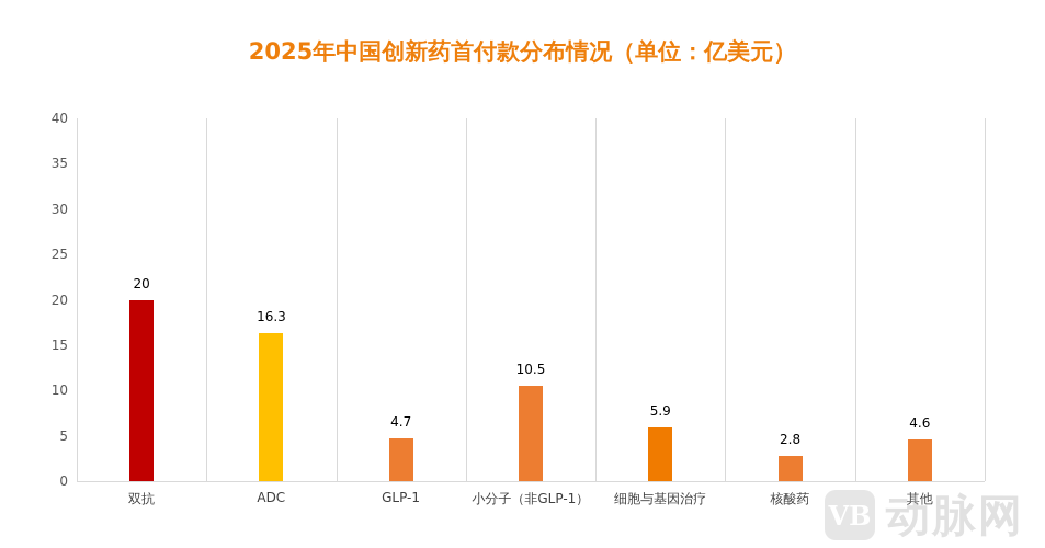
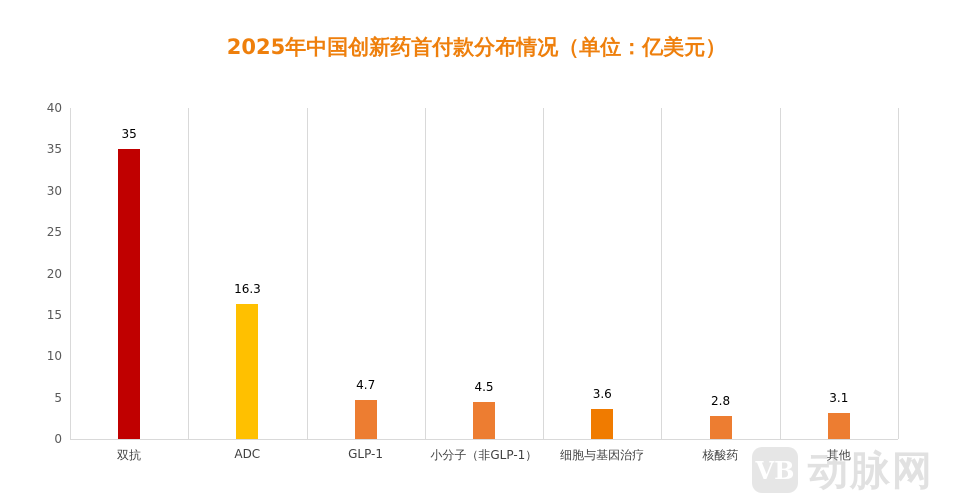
双抗: 20 -> 35
小分子（非GLP-1）: 10.5 -> 4.5
细胞与基因治疗: 5.9 -> 3.6
其他: 4.6 -> 3.1
